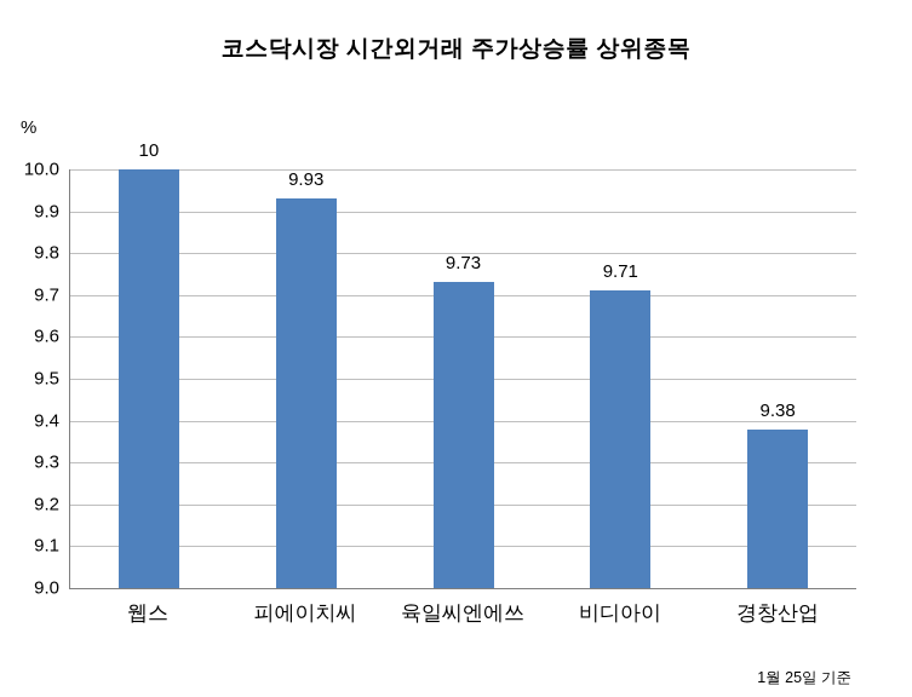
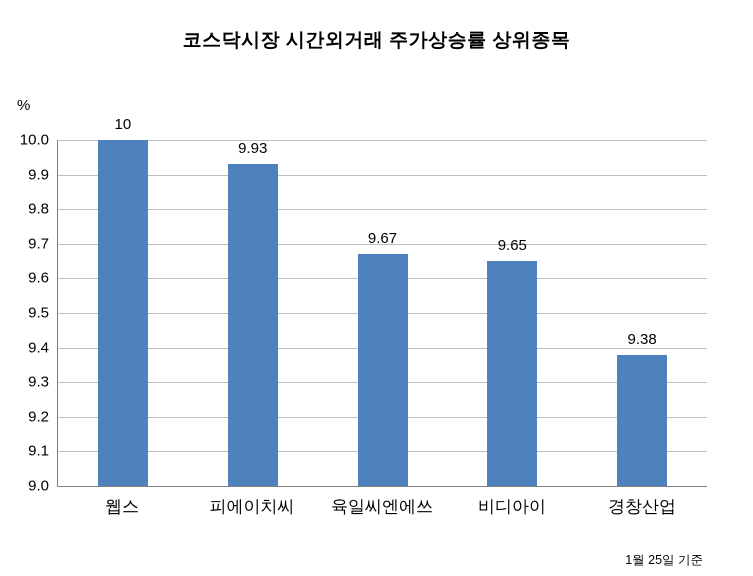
육일씨엔에쓰: 9.73 -> 9.67
비디아이: 9.71 -> 9.65
